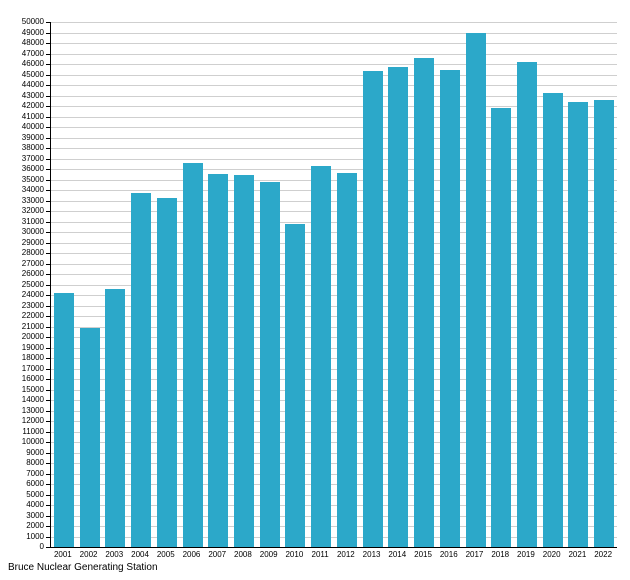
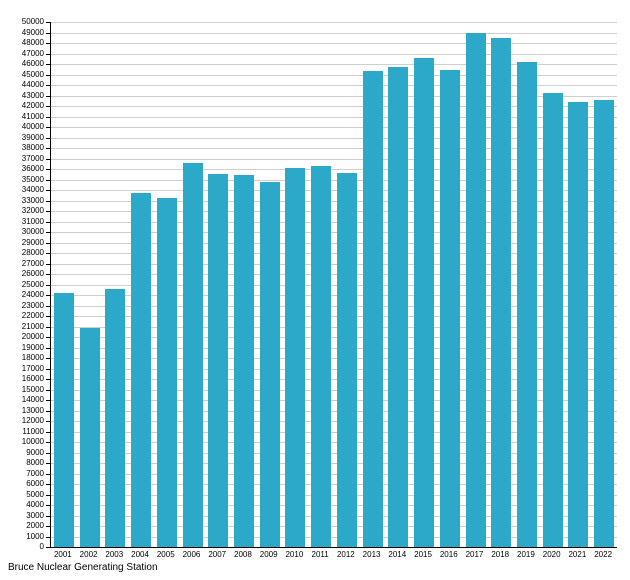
2010: 30800 -> 36100
2018: 41800 -> 48500
